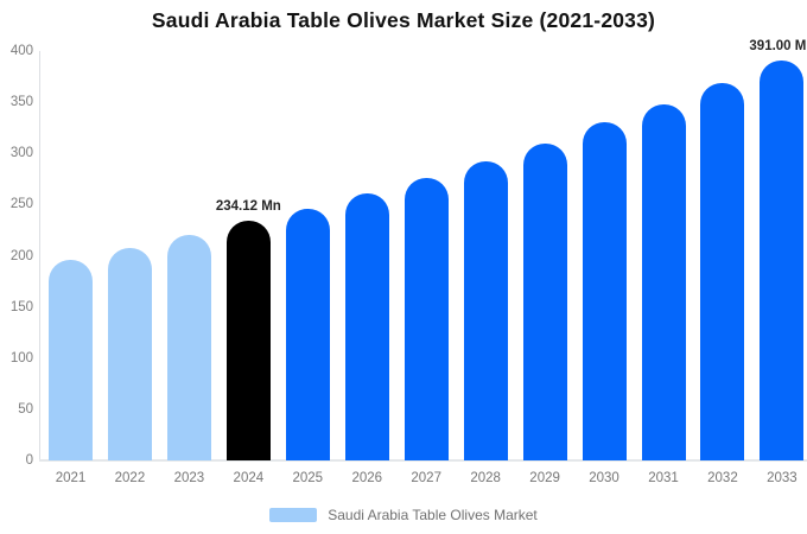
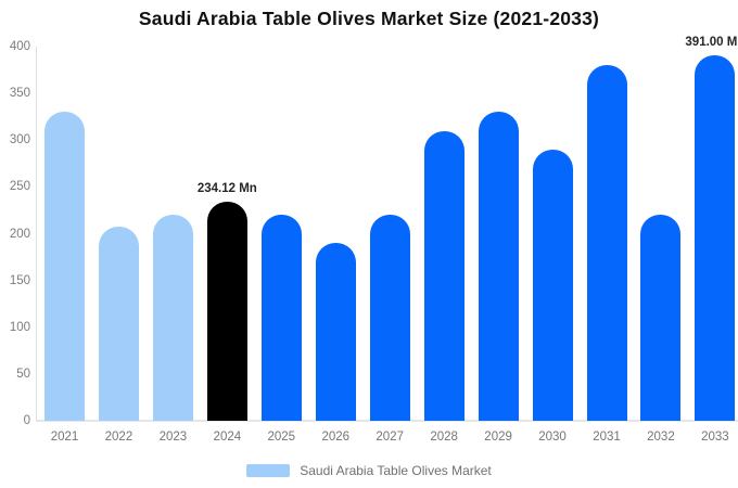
2021: 200 -> 330
2025: 250 -> 220
2026: 260 -> 190
2027: 280 -> 220
2028: 290 -> 310
2029: 310 -> 330
2030: 330 -> 290
2031: 350 -> 380
2032: 370 -> 220
